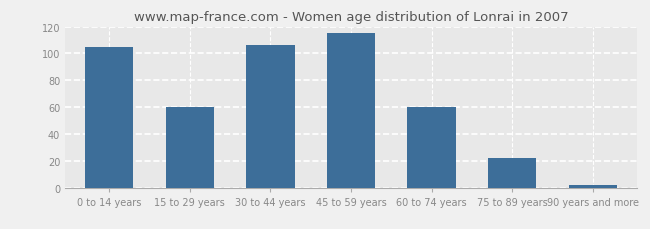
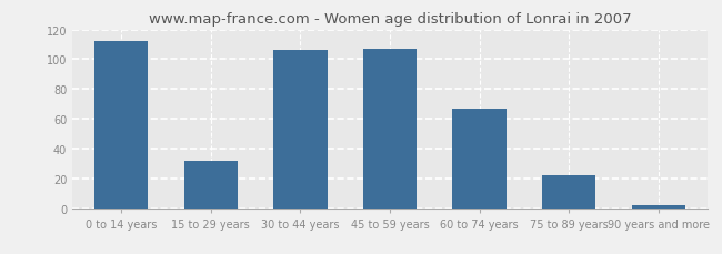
0 to 14 years: 105 -> 112
15 to 29 years: 60 -> 32
45 to 59 years: 115 -> 107
60 to 74 years: 60 -> 67
